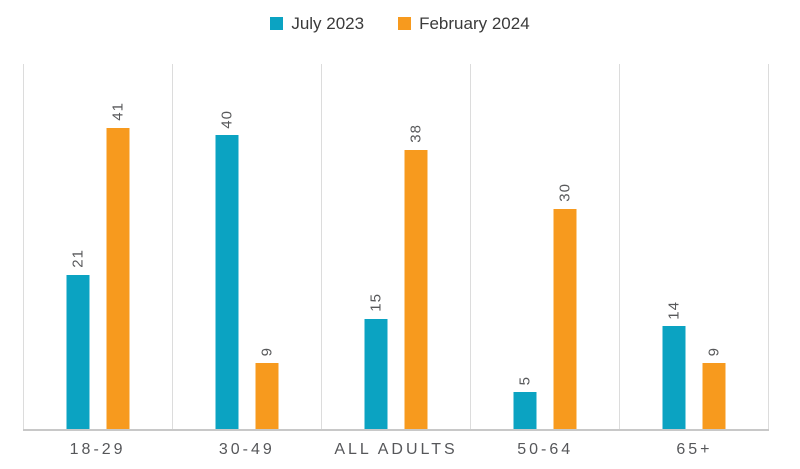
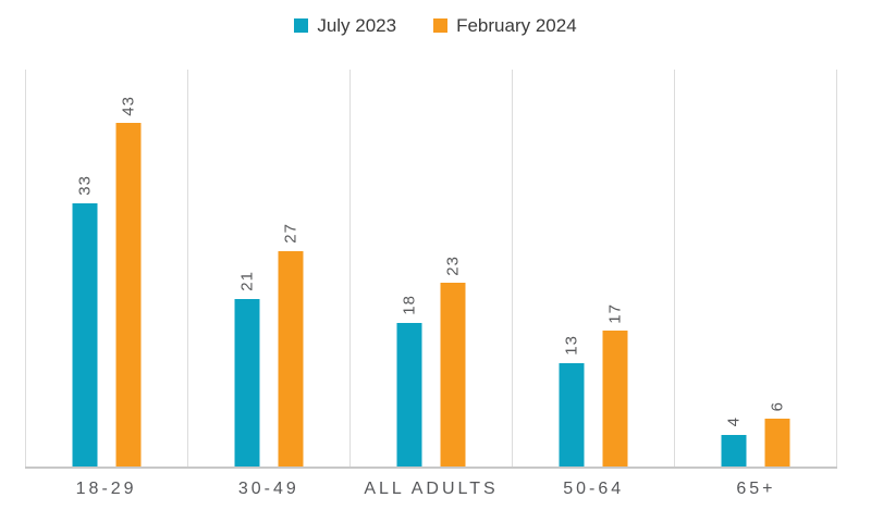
July 2023/18-29: 21 -> 33
February 2024/18-29: 41 -> 43
July 2023/30-49: 40 -> 21
February 2024/30-49: 9 -> 27
July 2023/ALL ADULTS: 15 -> 18
February 2024/ALL ADULTS: 38 -> 23
July 2023/50-64: 5 -> 13
February 2024/50-64: 30 -> 17
July 2023/65+: 14 -> 4
February 2024/65+: 9 -> 6
